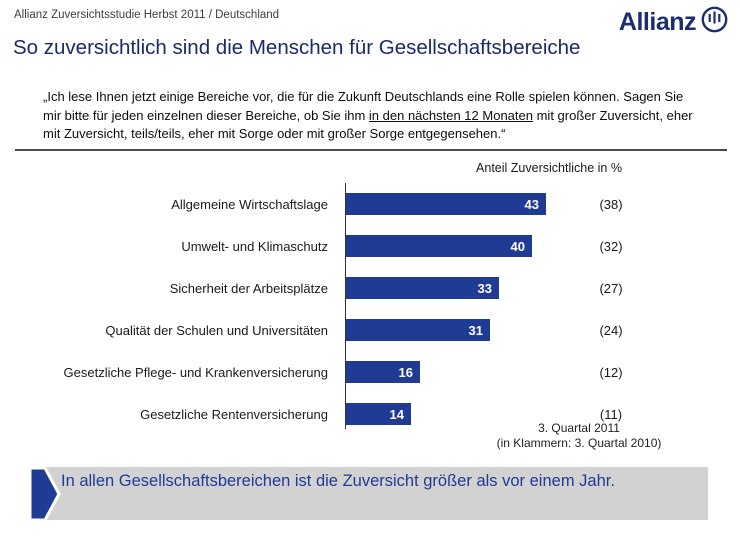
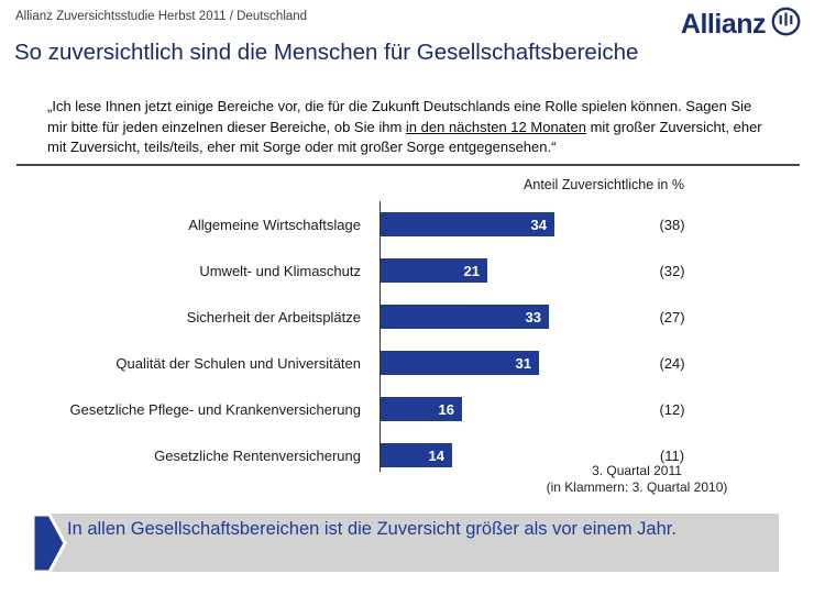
3. Quartal 2011/Allgemeine Wirtschaftslage: 43 -> 34
3. Quartal 2011/Umwelt- und Klimaschutz: 40 -> 21
